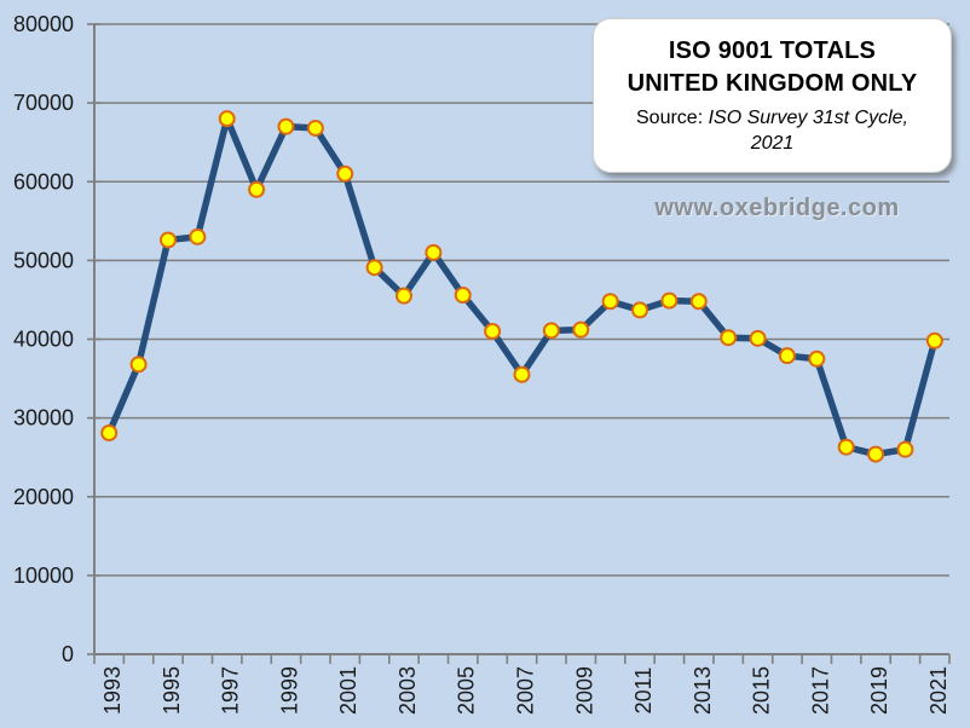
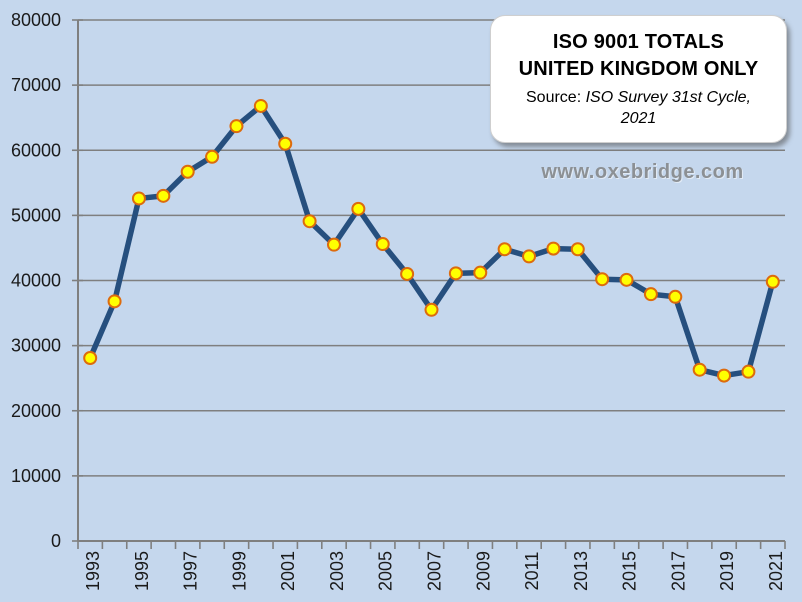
1997: 68000 -> 57000
1999: 67000 -> 64000
